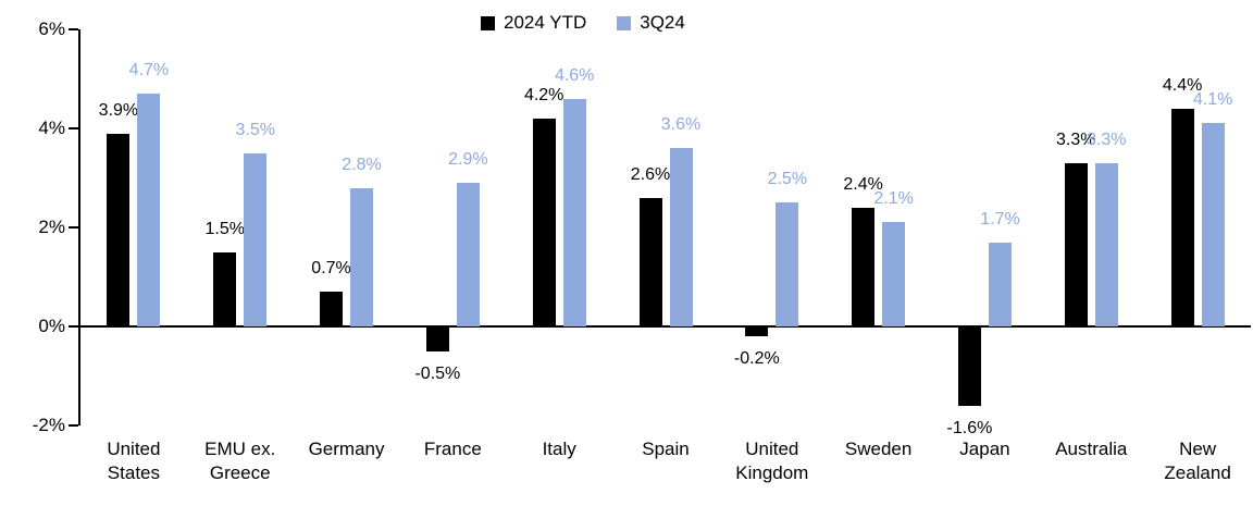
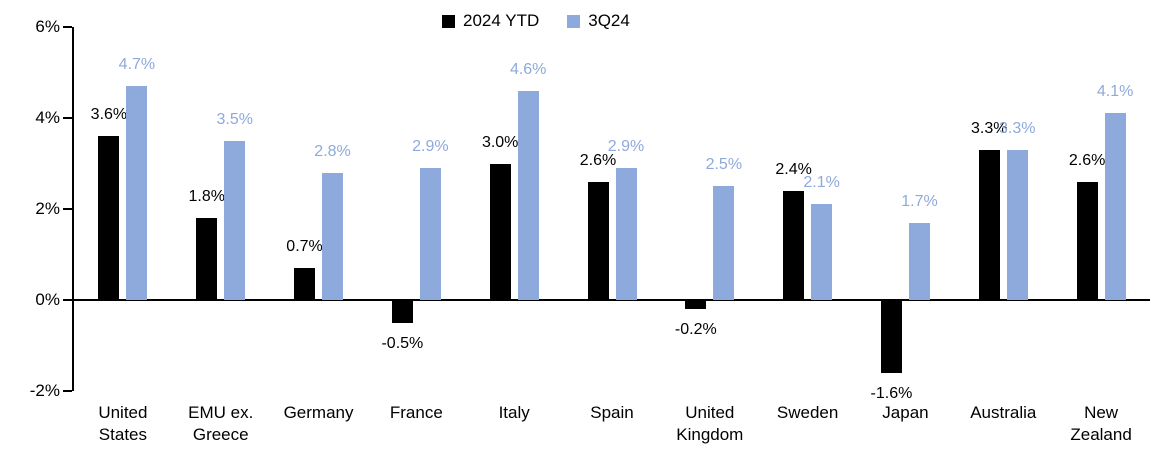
2024 YTD/United States: 3.9% -> 3.6%
2024 YTD/EMU ex. Greece: 1.5% -> 1.8%
2024 YTD/Italy: 4.2% -> 3.0%
3Q24/Spain: 3.6% -> 2.9%
2024 YTD/New Zealand: 4.4% -> 2.6%
